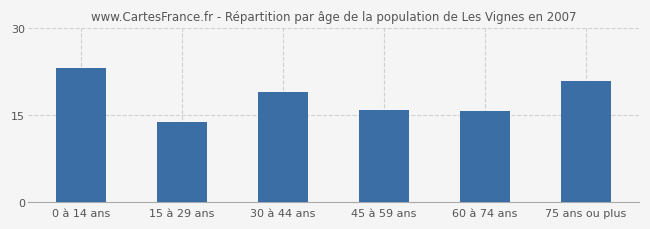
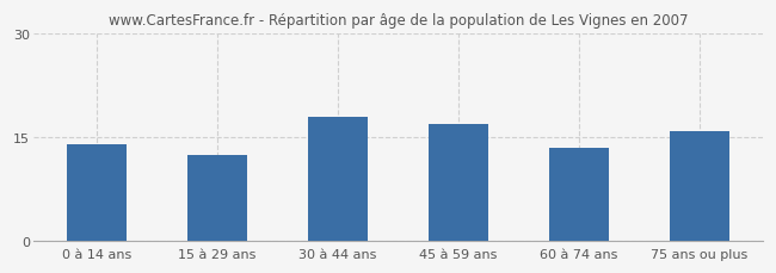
0 à 14 ans: 23.2 -> 14.0
15 à 29 ans: 13.8 -> 12.5
30 à 44 ans: 19.0 -> 18.0
45 à 59 ans: 16.0 -> 17.0
60 à 74 ans: 15.8 -> 13.5
75 ans ou plus: 21.0 -> 16.0
